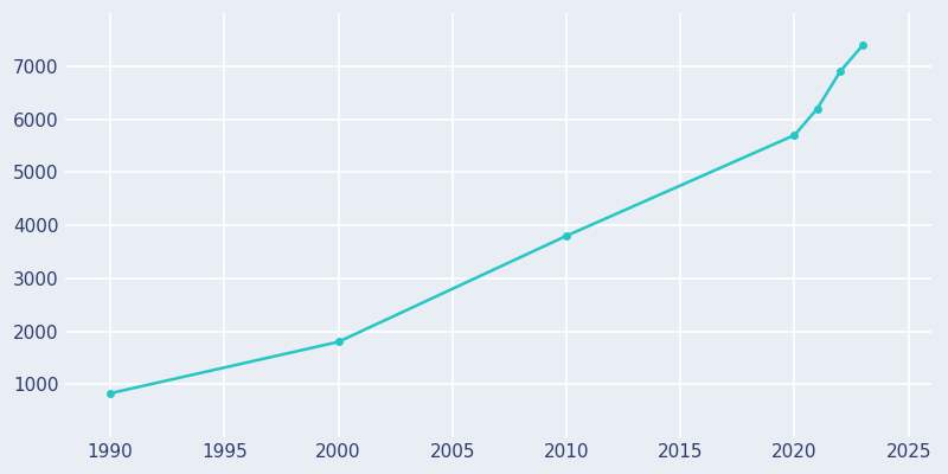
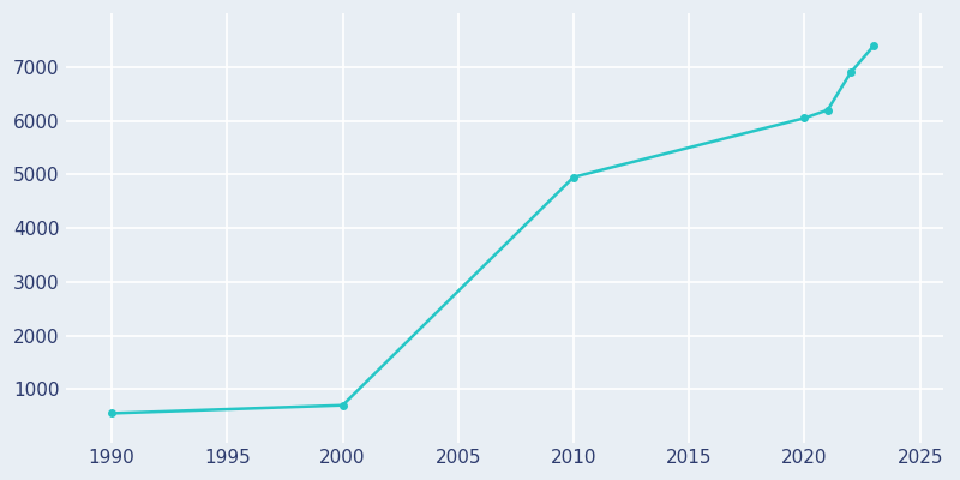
1990: 830 -> 550
2000: 1800 -> 700
2010: 3800 -> 4950
2020: 5700 -> 6050
